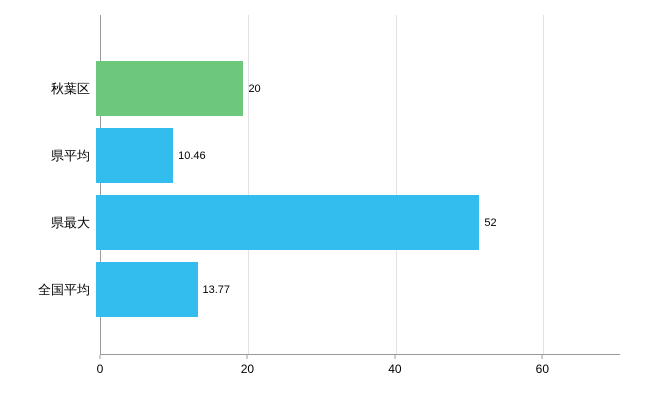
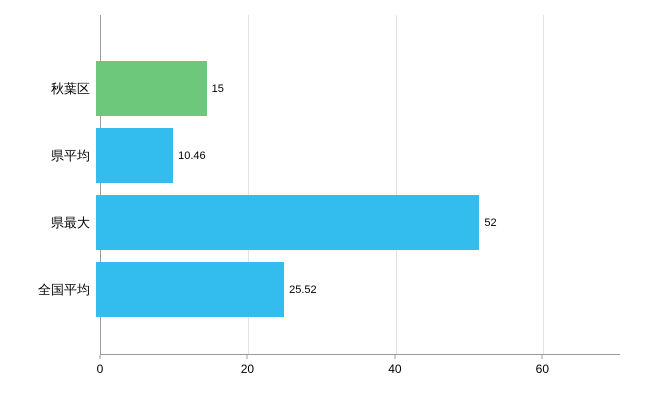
秋葉区: 20 -> 15
全国平均: 13.77 -> 25.52
